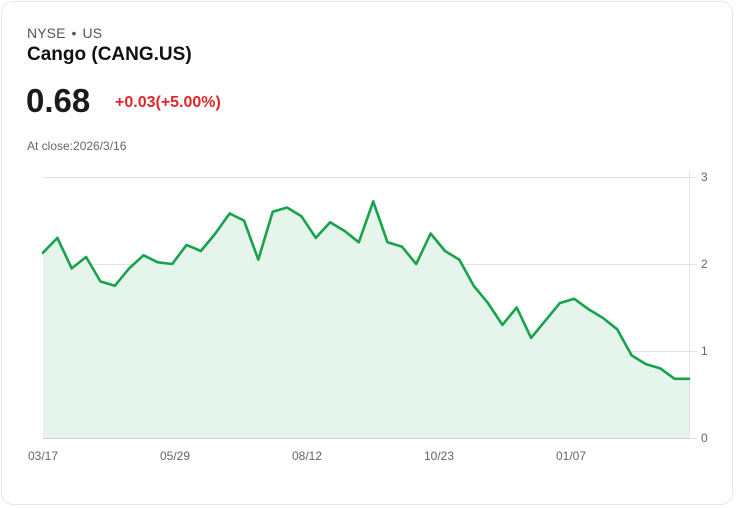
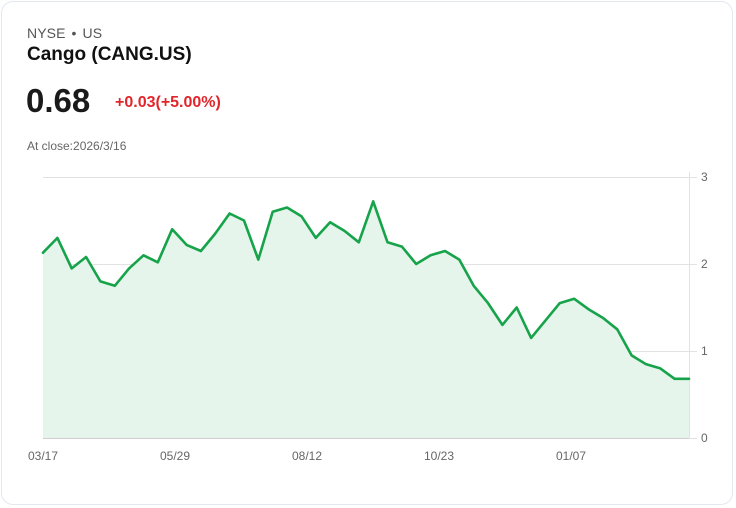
05/29: 2.0 -> 2.4
10/23: 2.4 -> 2.1
